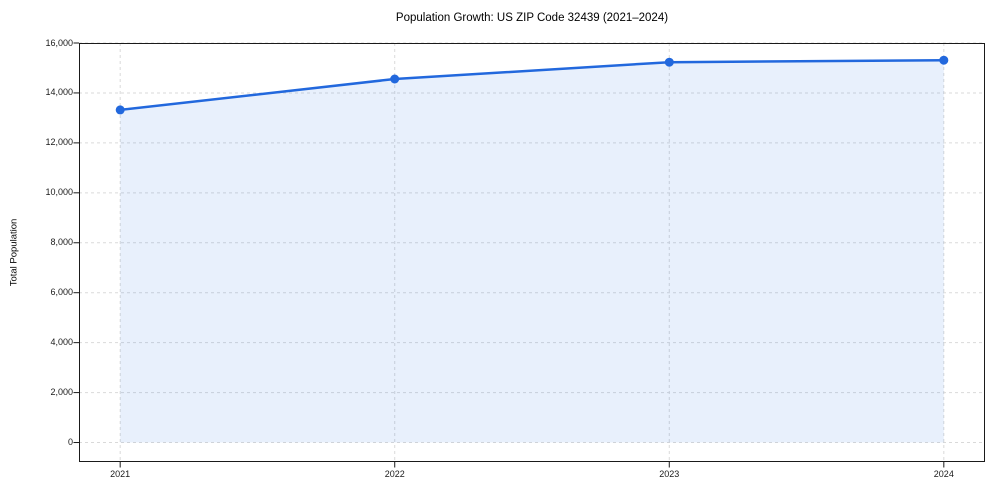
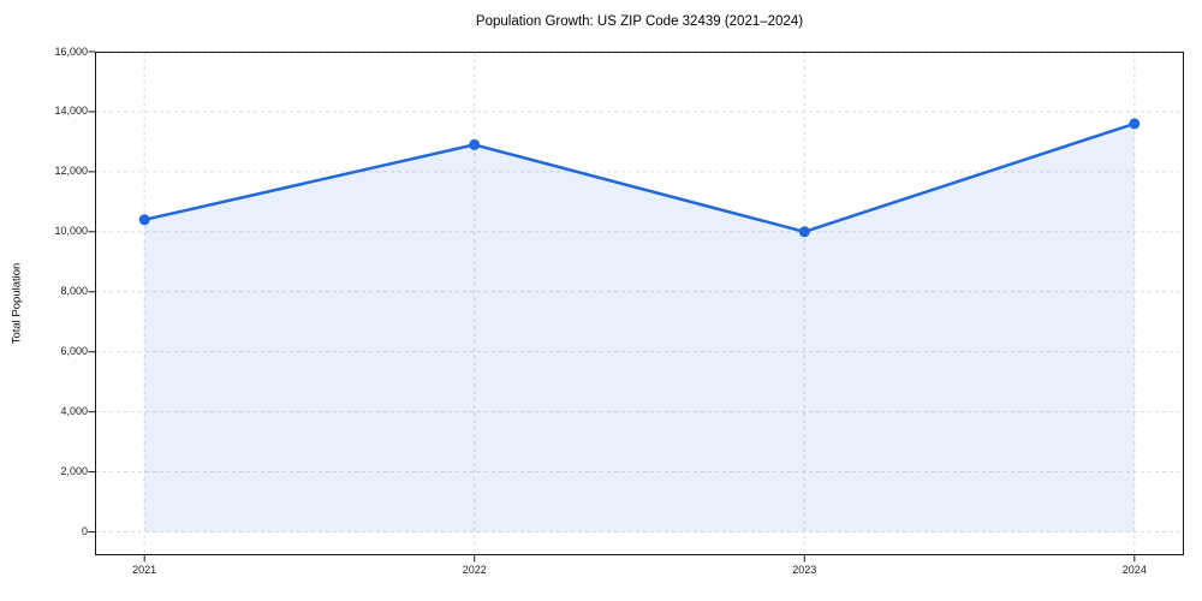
2021: 13300 -> 10400
2022: 14600 -> 12900
2023: 15200 -> 10000
2024: 15300 -> 13600
